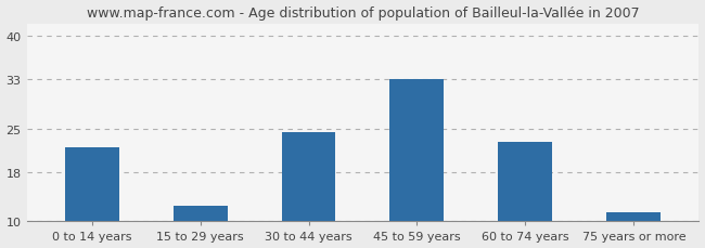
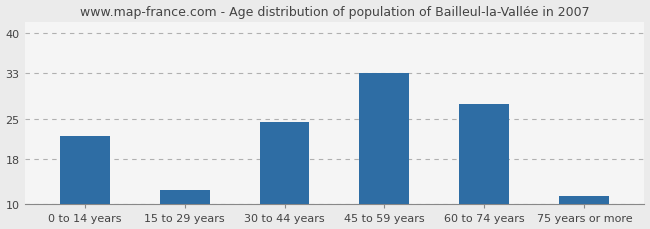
60 to 74 years: 22.8 -> 27.5
